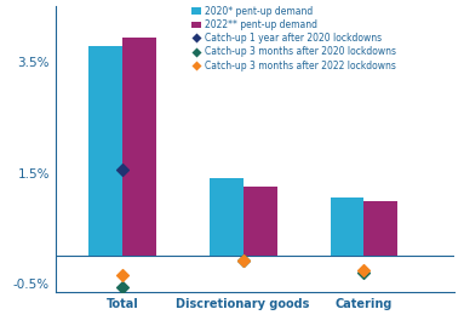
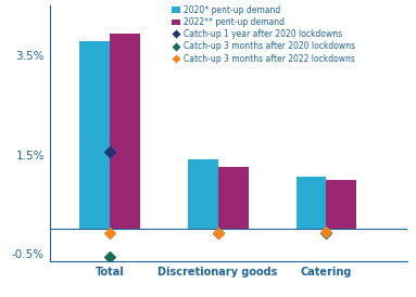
Catch-up 3 months after 2022 lockdowns/Total: -0.35% -> -0.07%
Catch-up 3 months after 2020 lockdowns/Catering: -0.30% -> -0.08%
Catch-up 3 months after 2022 lockdowns/Catering: -0.25% -> -0.05%
